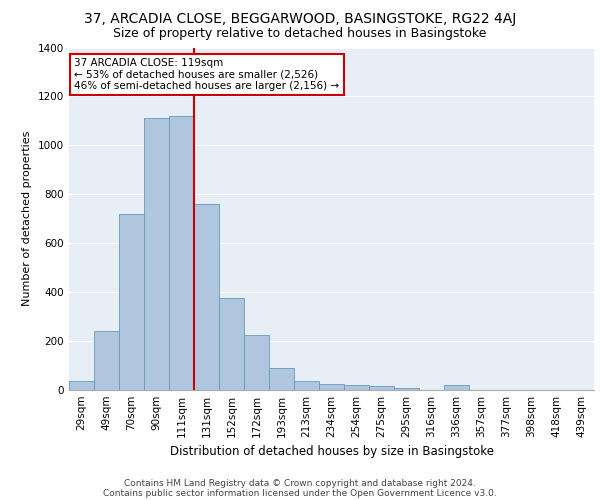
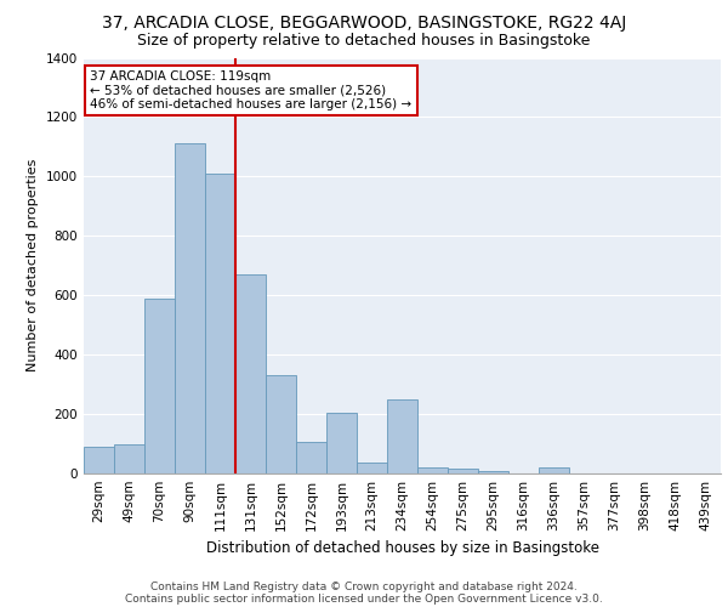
29sqm: 35 -> 90
49sqm: 240 -> 100
70sqm: 720 -> 590
111sqm: 1120 -> 1010
131sqm: 760 -> 670
152sqm: 375 -> 330
172sqm: 225 -> 105
193sqm: 90 -> 205
234sqm: 25 -> 250
